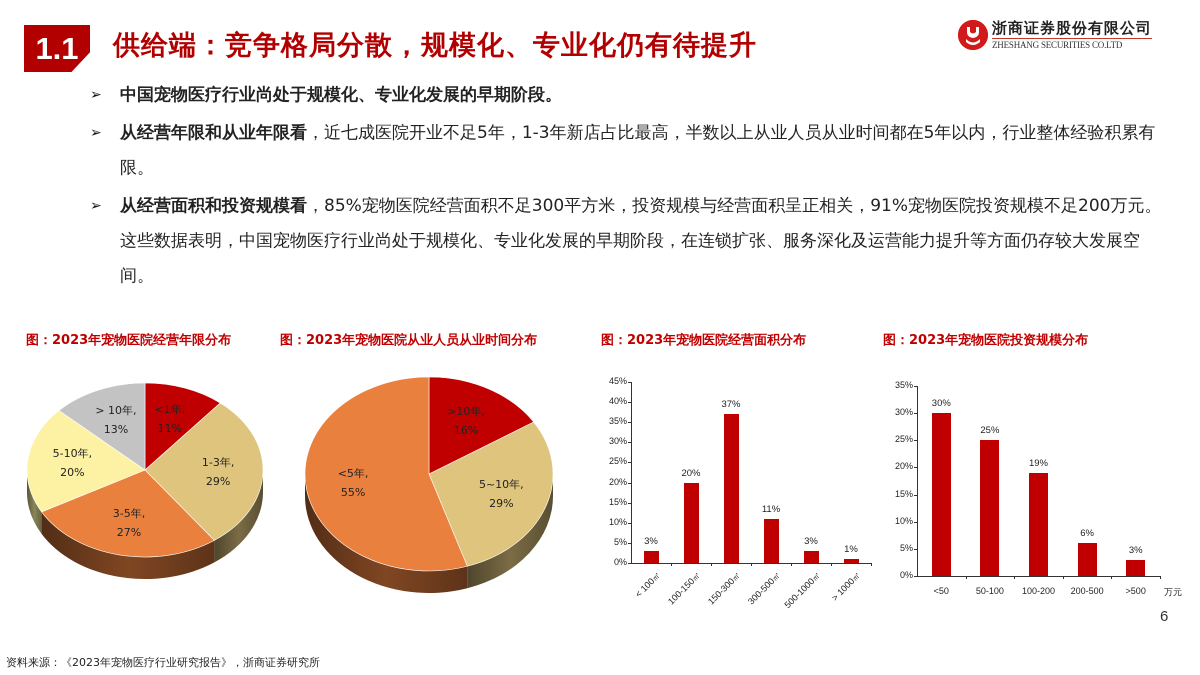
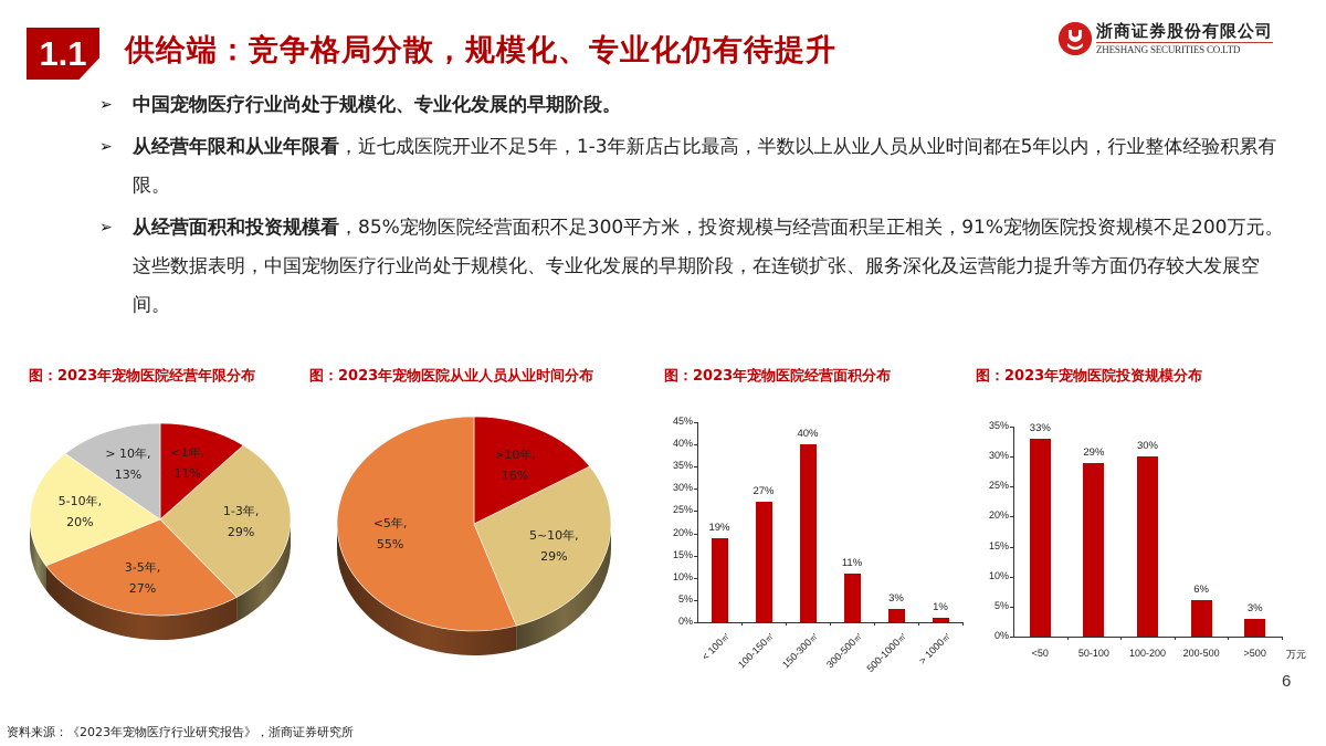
图：2023年宠物医院经营面积分布/< 100㎡: 3% -> 19%
图：2023年宠物医院经营面积分布/100-150㎡: 20% -> 27%
图：2023年宠物医院经营面积分布/150-300㎡: 37% -> 40%
图：2023年宠物医院投资规模分布/<50: 30% -> 33%
图：2023年宠物医院投资规模分布/50-100: 25% -> 29%
图：2023年宠物医院投资规模分布/100-200: 19% -> 30%
